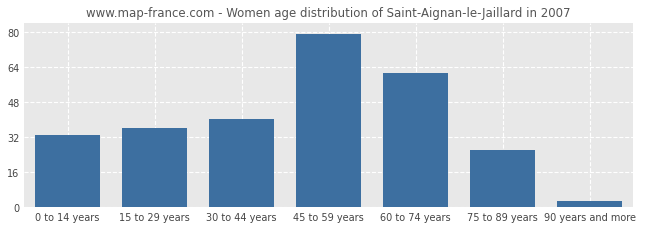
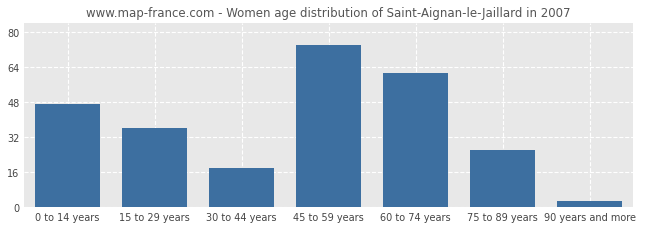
0 to 14 years: 33 -> 47
30 to 44 years: 40 -> 18
45 to 59 years: 79 -> 74
